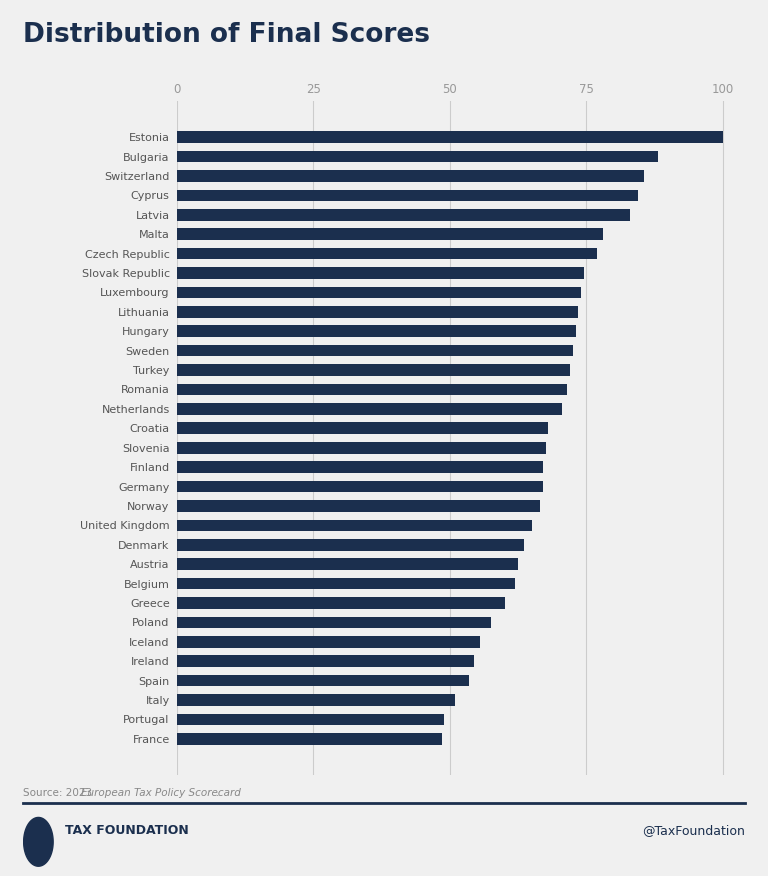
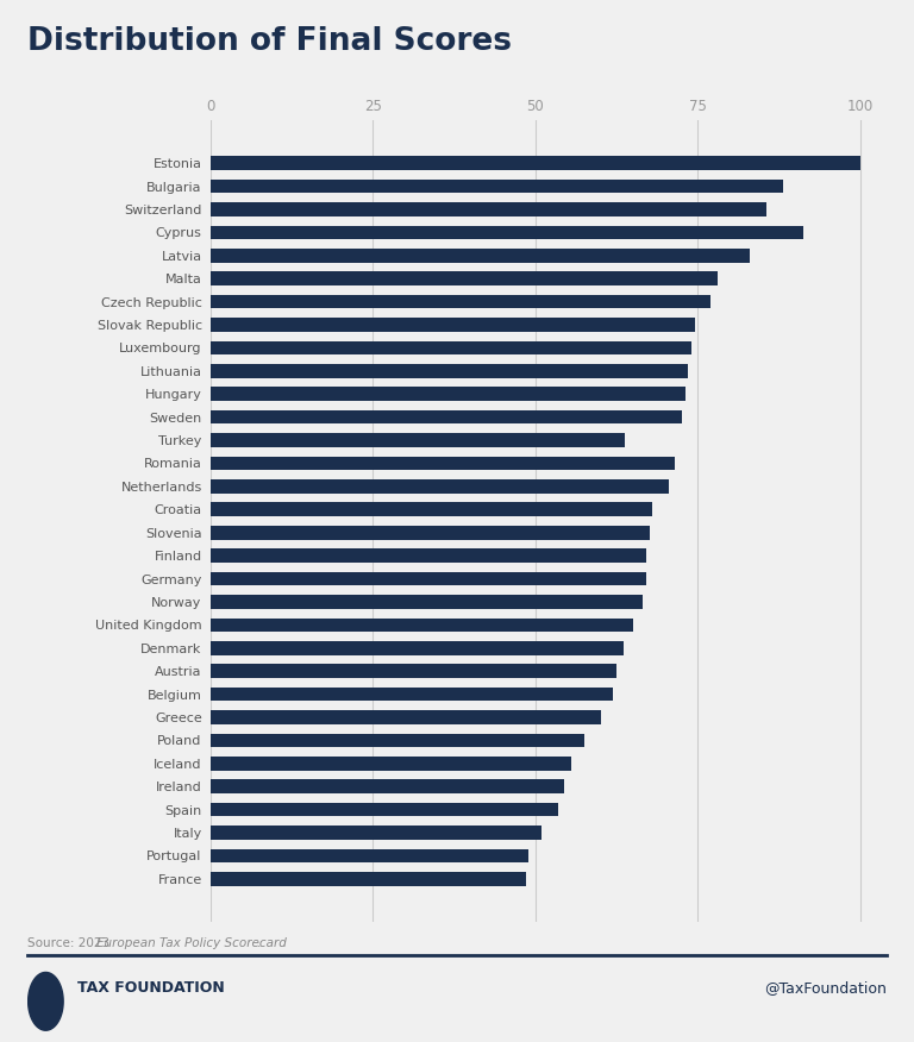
Cyprus: 84.5 -> 91.2
Turkey: 72.0 -> 63.8
